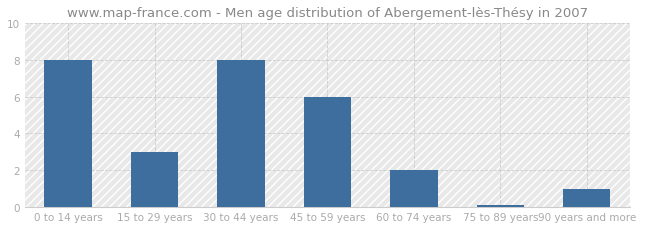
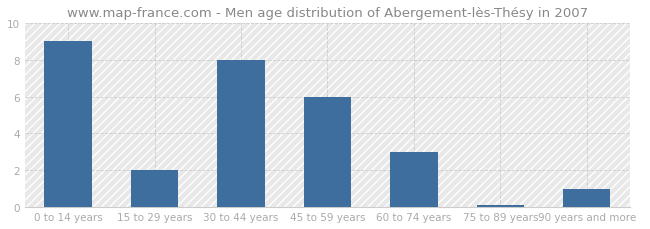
0 to 14 years: 8.0 -> 9.0
15 to 29 years: 3.0 -> 2.0
60 to 74 years: 2.0 -> 3.0
